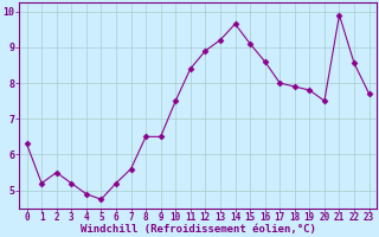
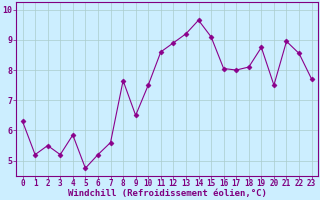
4: 4.90 -> 5.85
8: 6.50 -> 7.65
11: 8.40 -> 8.60
16: 8.60 -> 8.05
18: 7.90 -> 8.10
19: 7.80 -> 8.75
21: 9.90 -> 8.95
